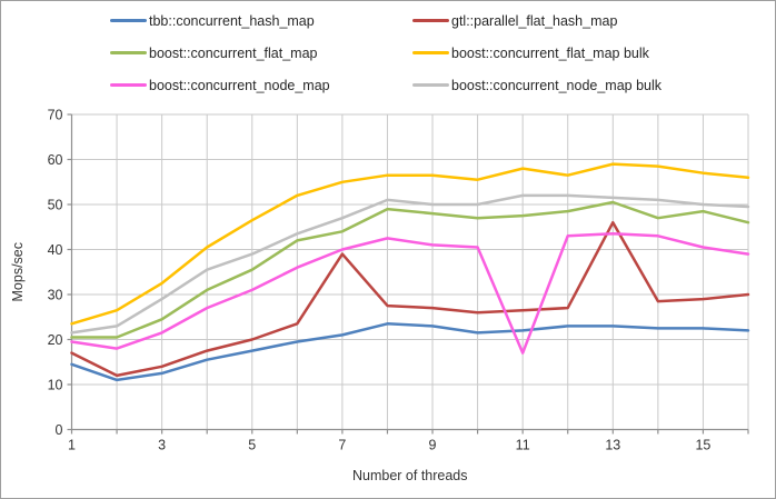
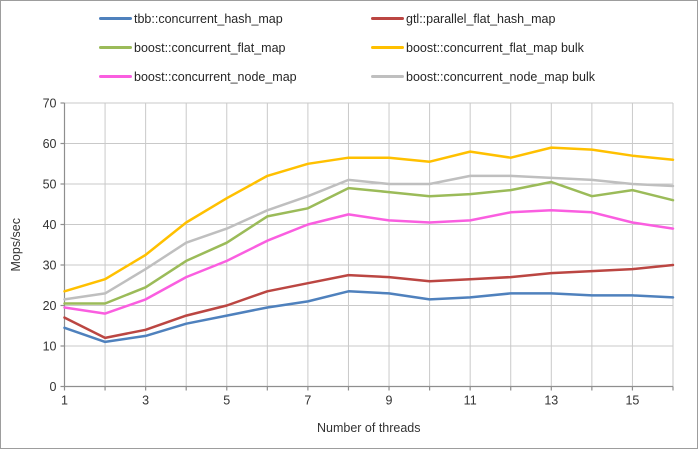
gtl::parallel_flat_hash_map/7: 39 -> 26
boost::concurrent_node_map/11: 17 -> 41
gtl::parallel_flat_hash_map/13: 46 -> 28
